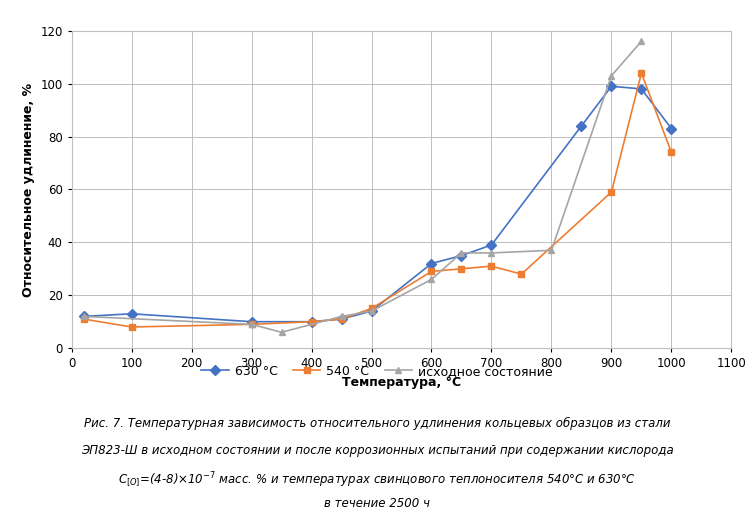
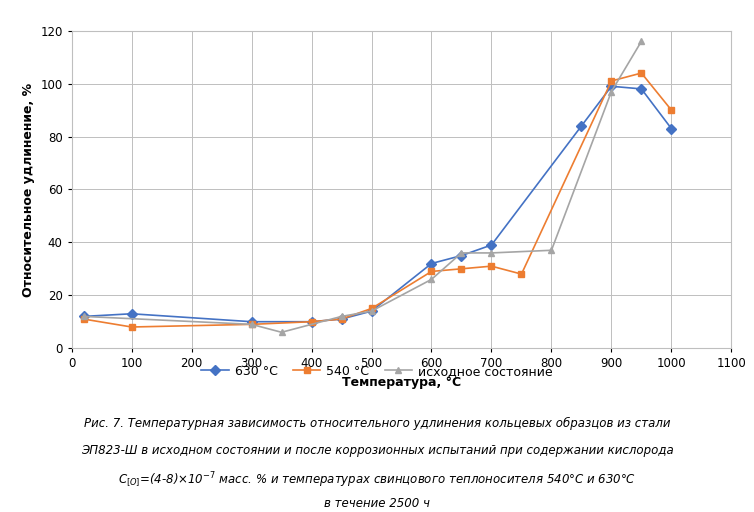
540 °C/900: 59 -> 101
исходное состояние/900: 103 -> 97
540 °C/1000: 74 -> 90
